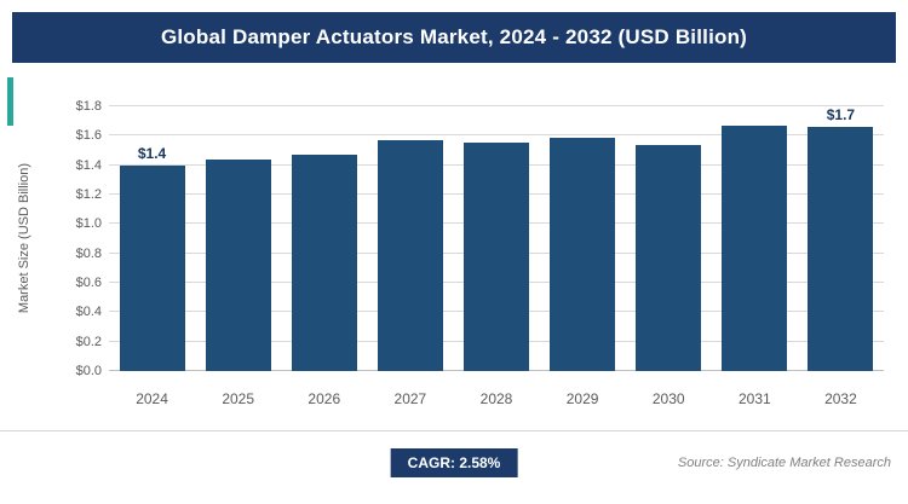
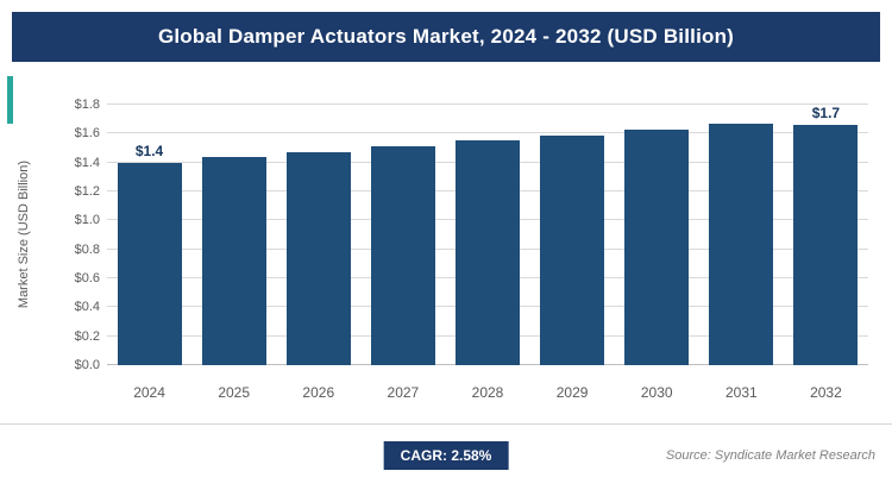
2027: $1.57 -> $1.51
2030: $1.54 -> $1.63
